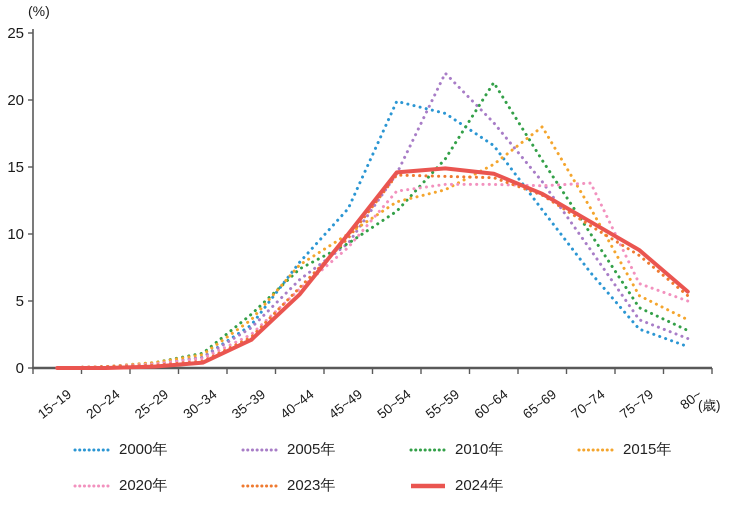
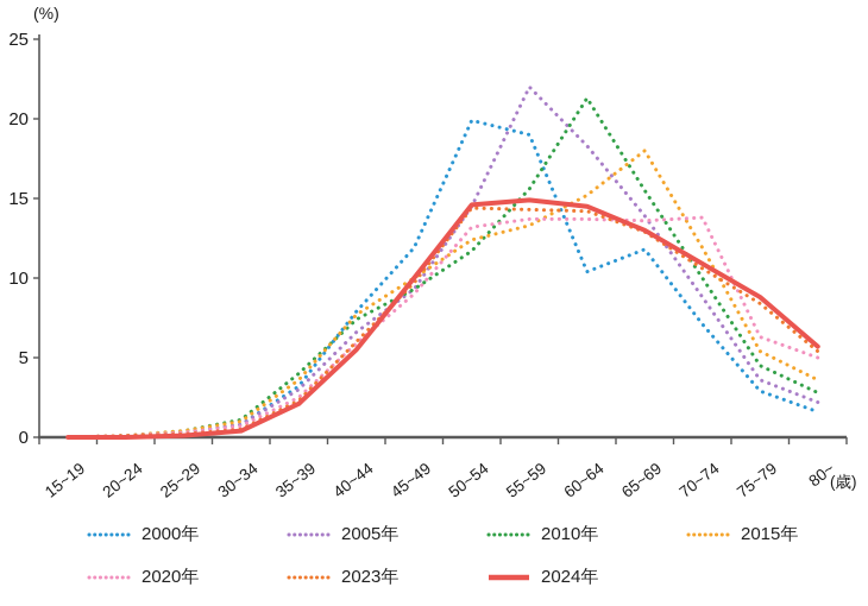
2000年/60~64: 16.6 -> 10.4
